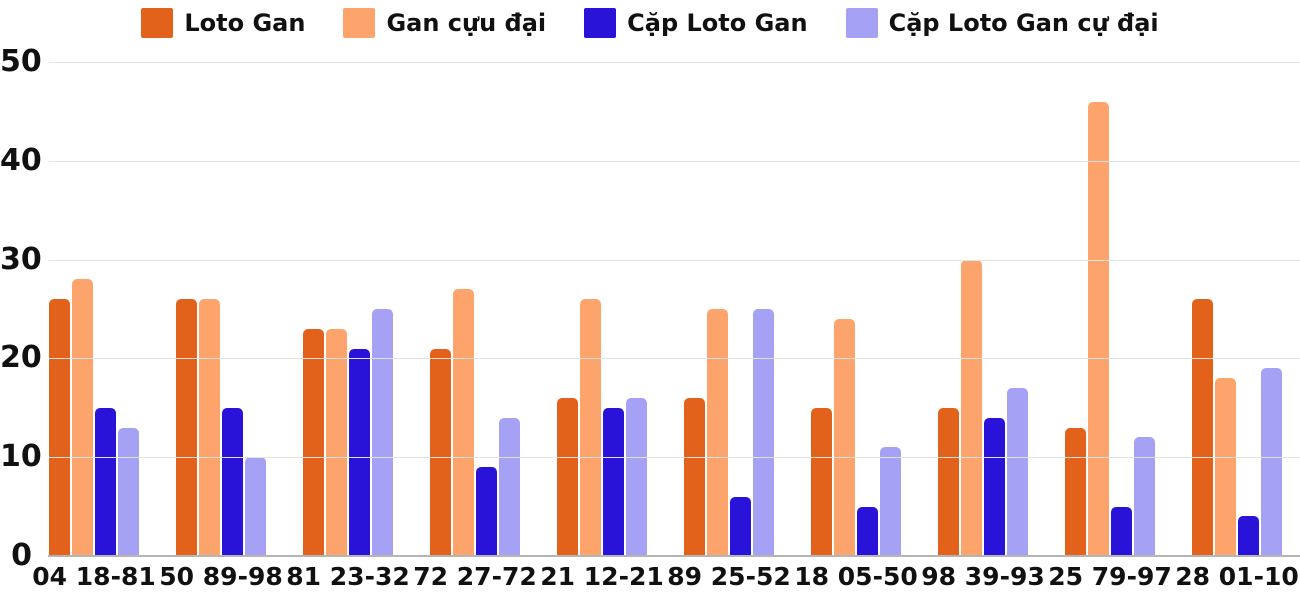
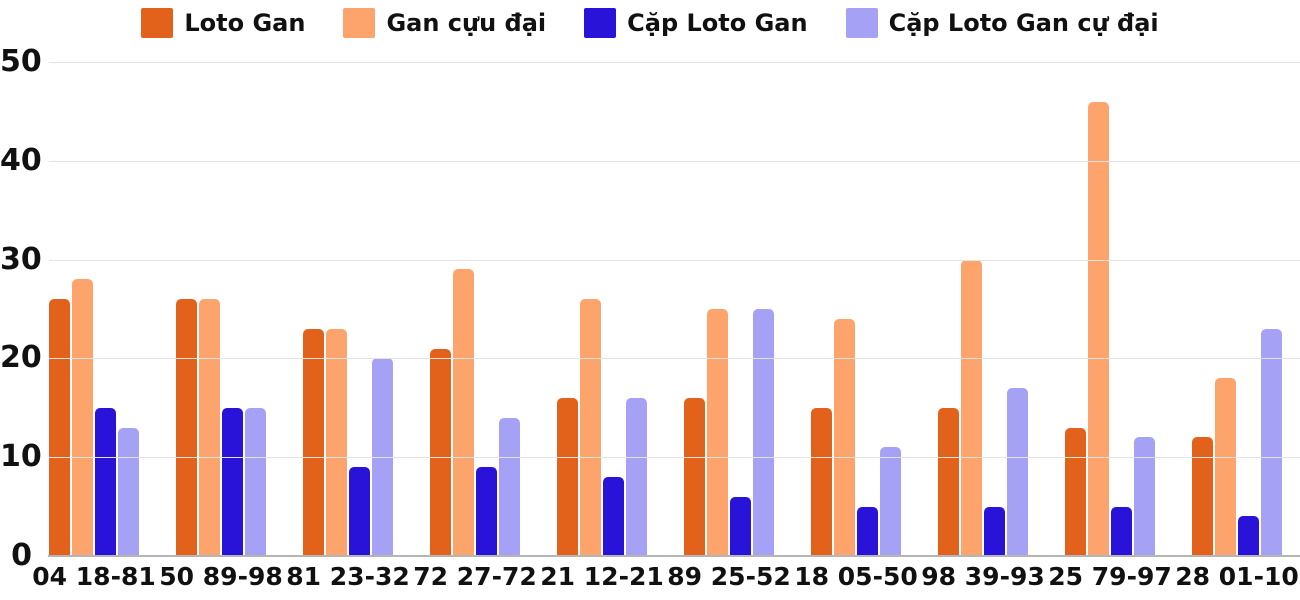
Cặp Loto Gan cự đại/50 89-98: 10 -> 15
Cặp Loto Gan/81 23-32: 21 -> 9
Cặp Loto Gan cự đại/81 23-32: 25 -> 20
Gan cựu đại/72 27-72: 27 -> 29
Cặp Loto Gan/21 12-21: 15 -> 8
Cặp Loto Gan/98 39-93: 14 -> 5
Loto Gan/28 01-10: 26 -> 12
Cặp Loto Gan cự đại/28 01-10: 19 -> 23
